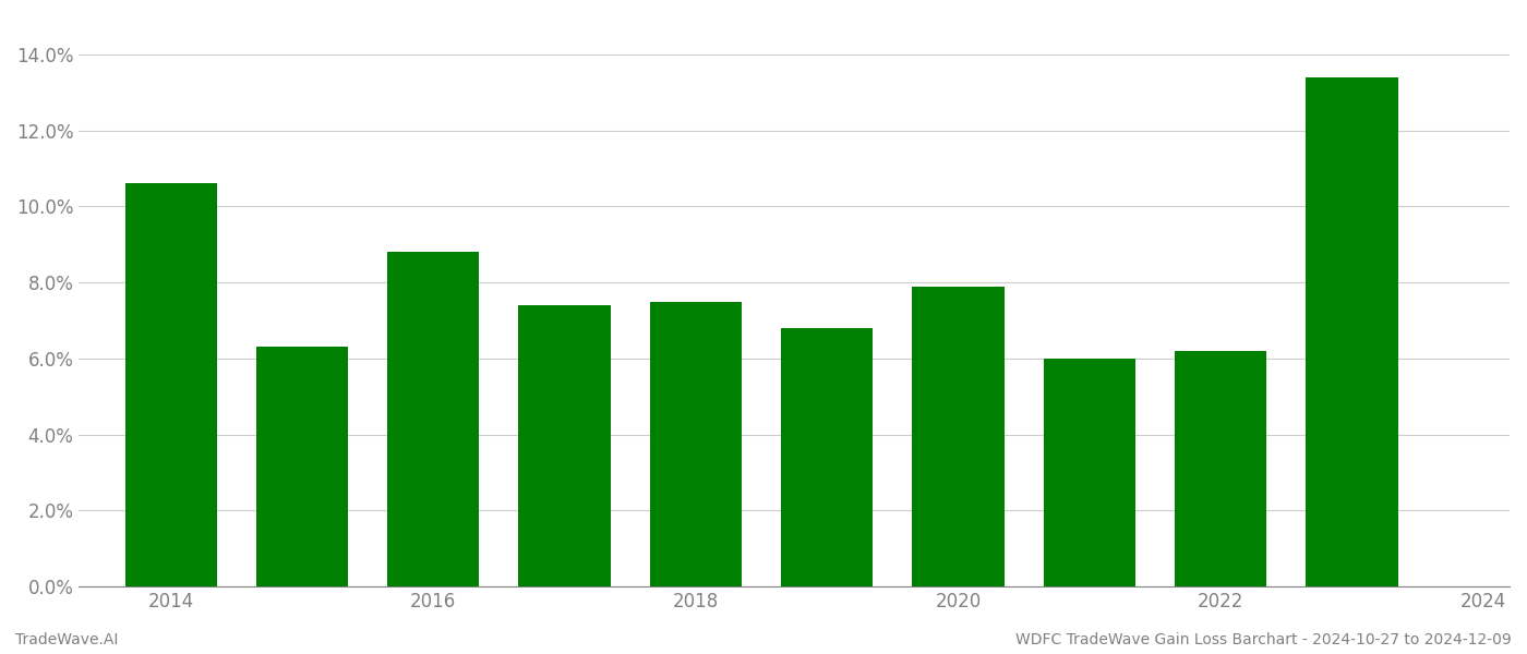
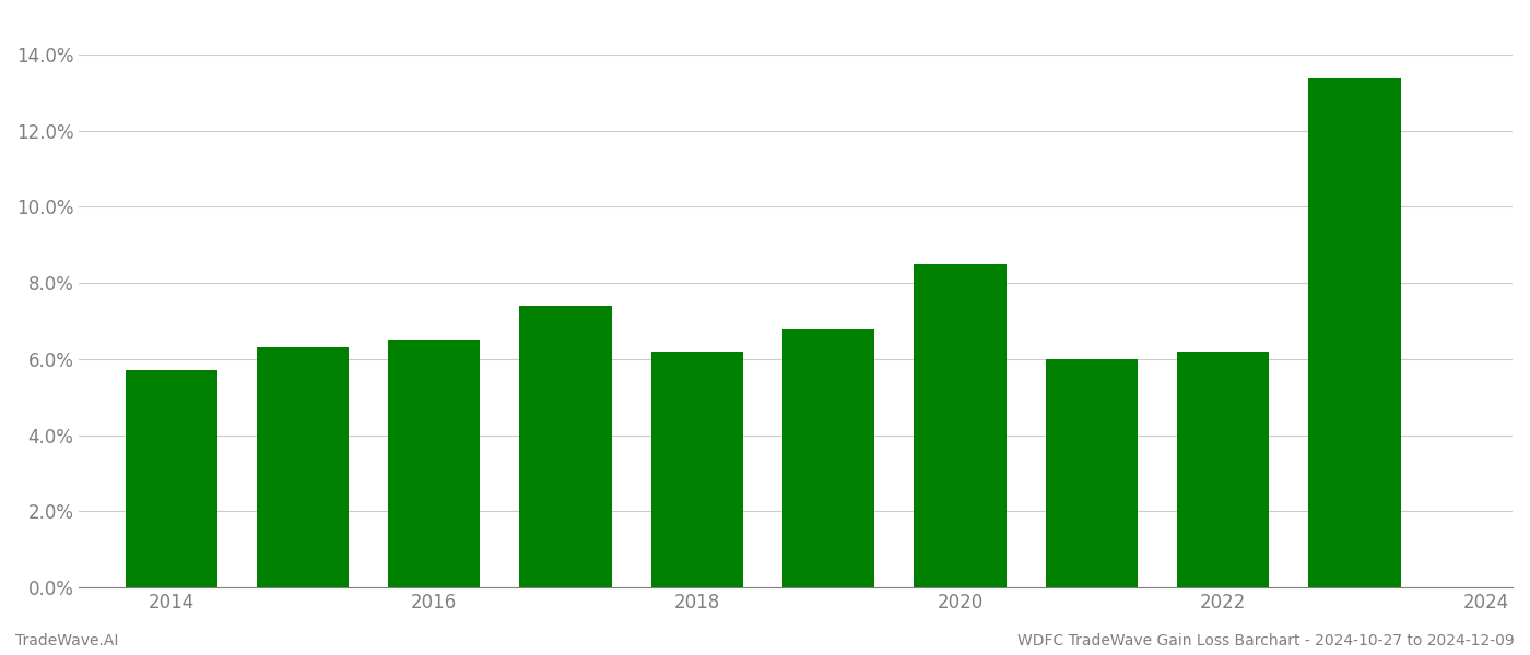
2014: 10.6% -> 5.7%
2016: 8.8% -> 6.5%
2018: 7.5% -> 6.2%
2020: 7.9% -> 8.5%
